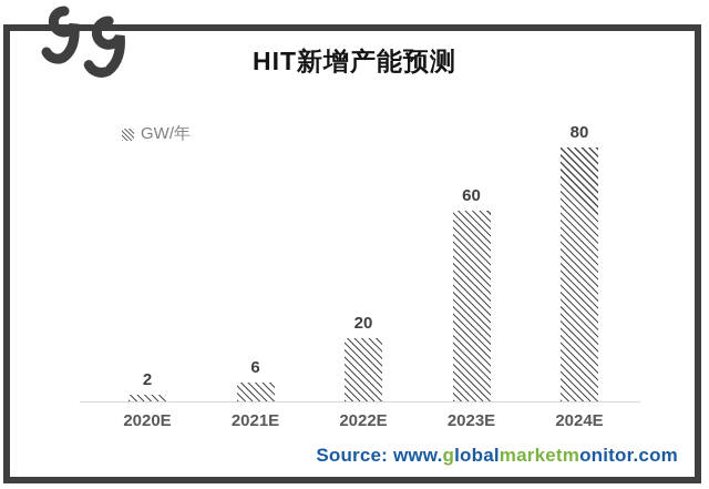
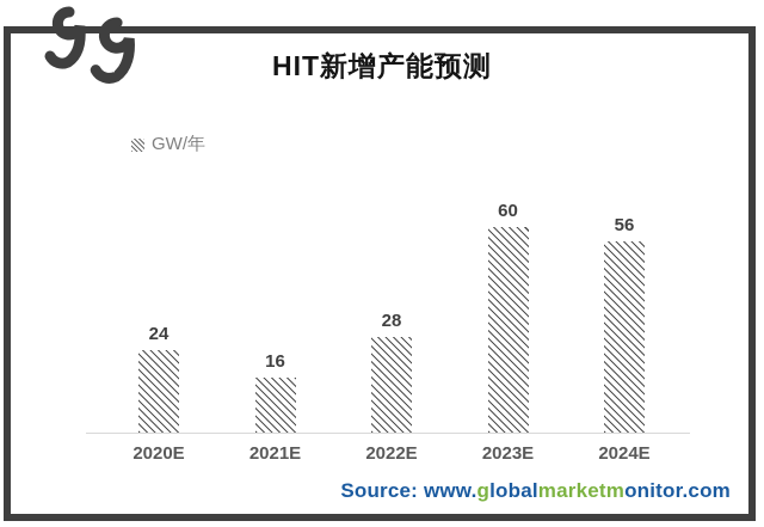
2020E: 2 -> 24
2021E: 6 -> 16
2022E: 20 -> 28
2024E: 80 -> 56
